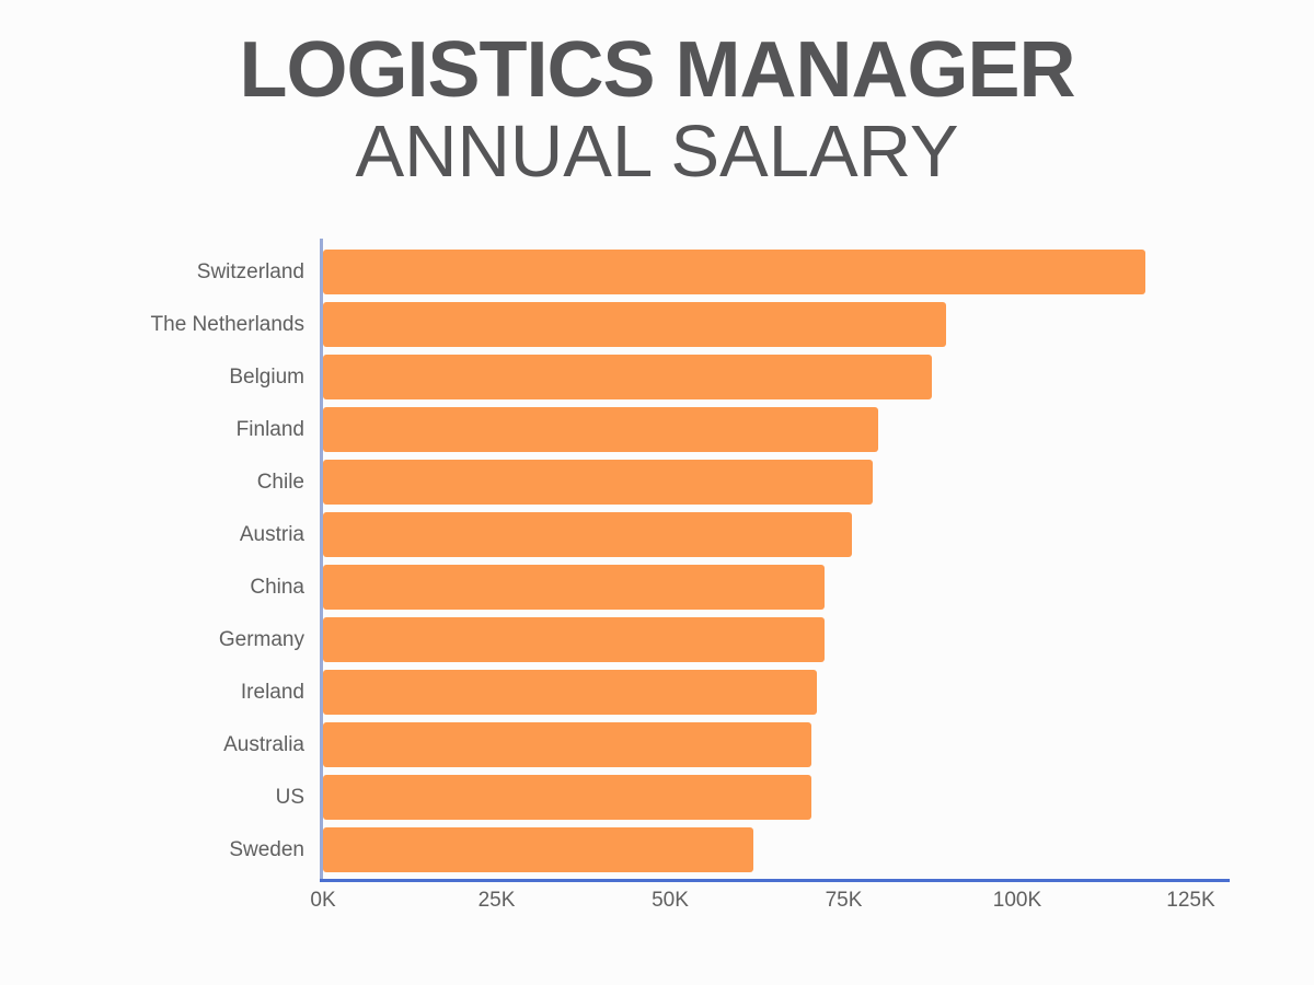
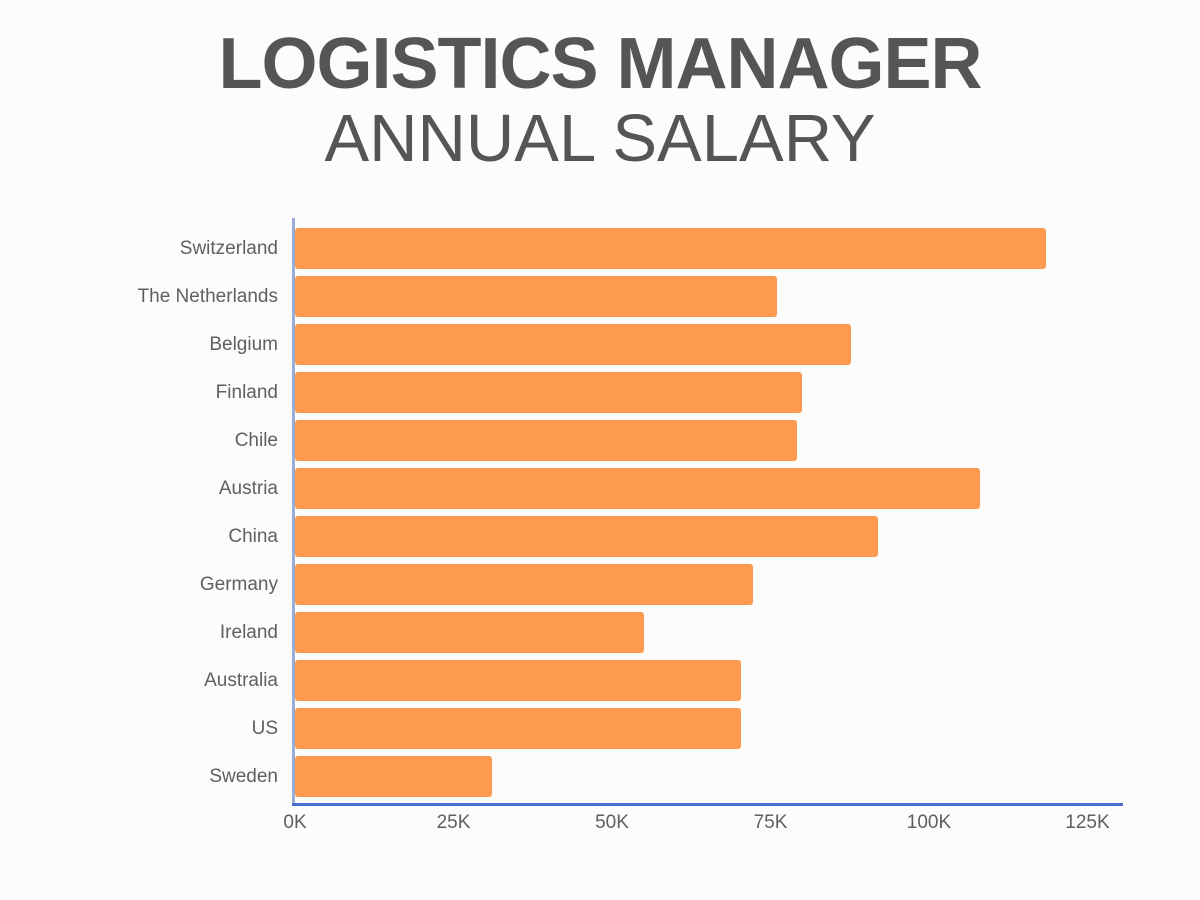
The Netherlands: 90K -> 76K
Austria: 76K -> 108K
China: 72K -> 92K
Ireland: 71K -> 55K
Sweden: 62K -> 31K
